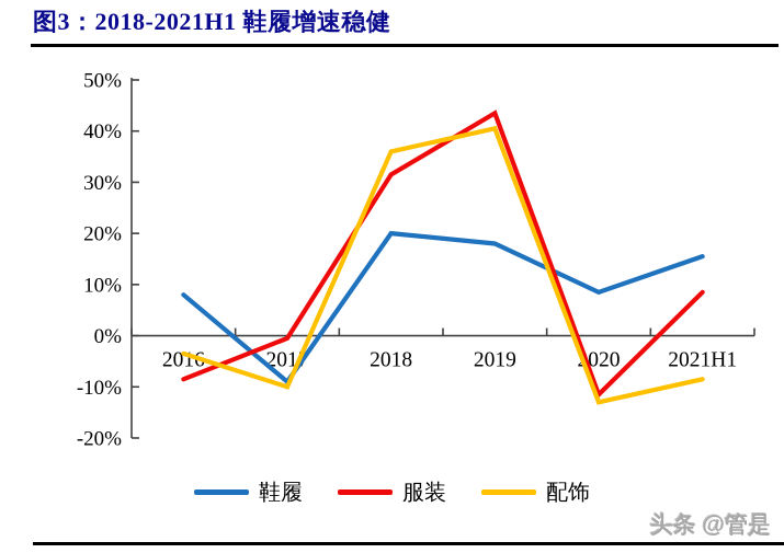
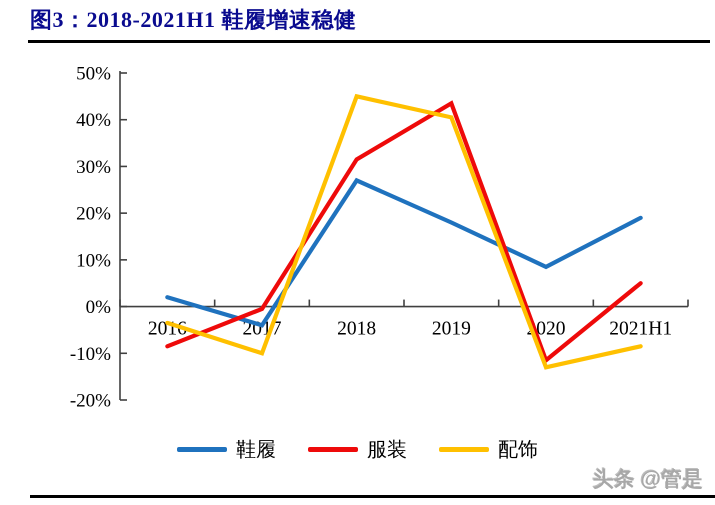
鞋履/2016: 8% -> 2%
鞋履/2017: -9% -> -4%
鞋履/2018: 20% -> 27%
配饰/2018: 36% -> 45%
鞋履/2021H1: 16% -> 19%
服装/2021H1: 8% -> 5%
